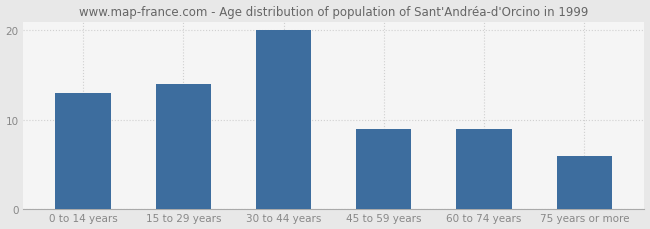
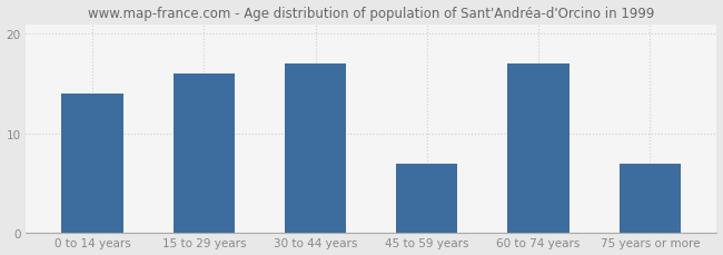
0 to 14 years: 13 -> 14
15 to 29 years: 14 -> 16
30 to 44 years: 20 -> 17
45 to 59 years: 9 -> 7
60 to 74 years: 9 -> 17
75 years or more: 6 -> 7
